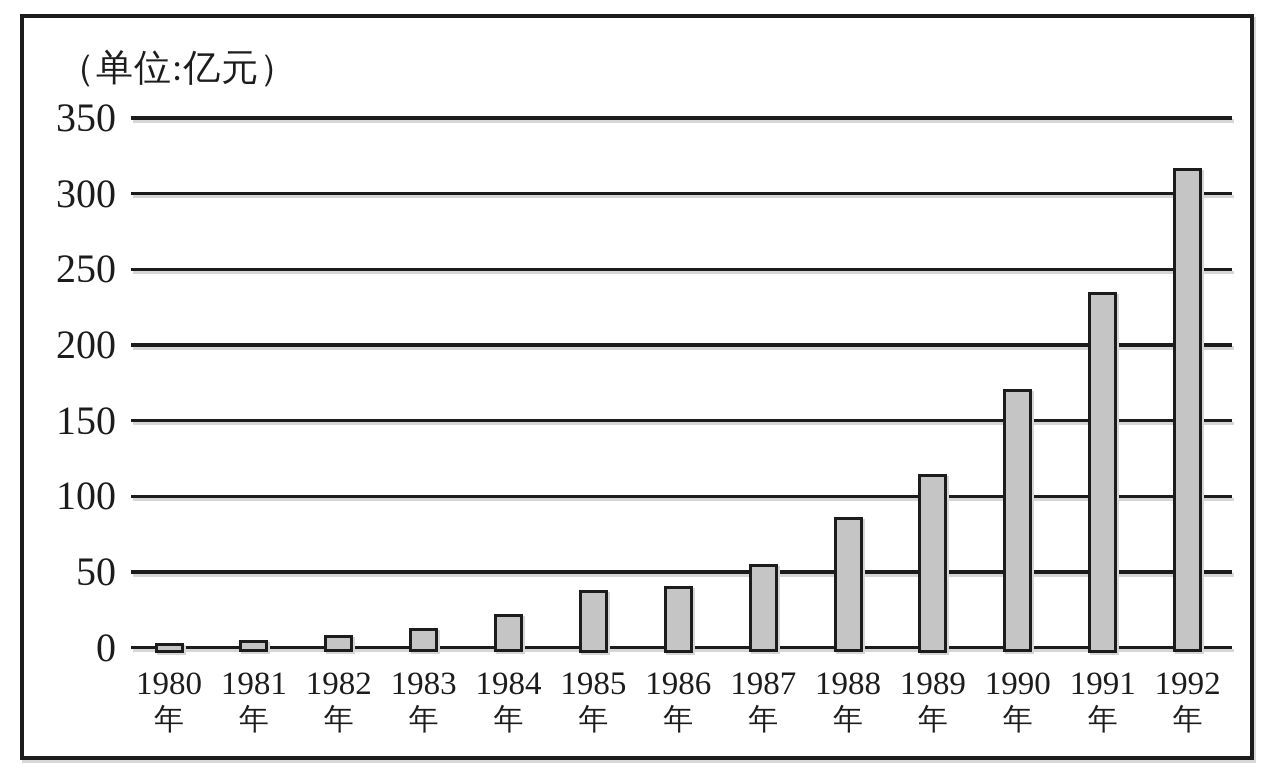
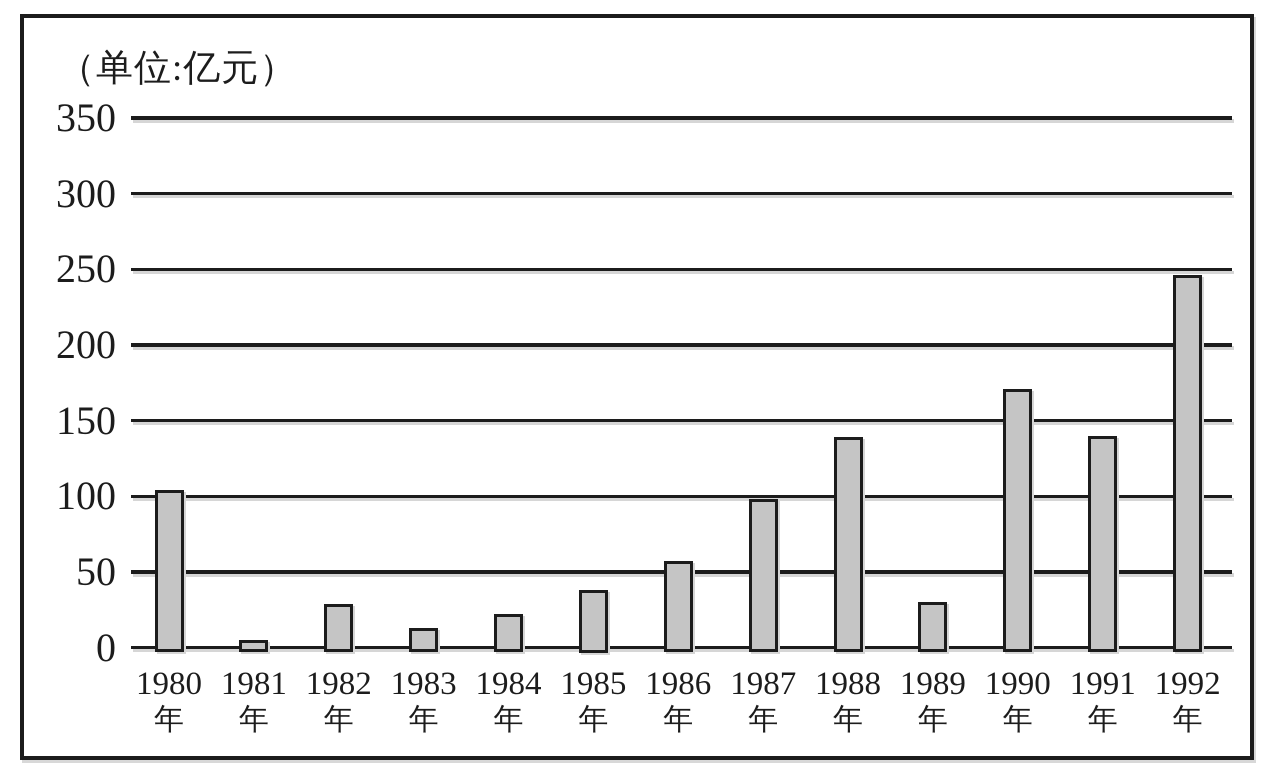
1980: 3 -> 104
1982: 8 -> 29
1986: 41 -> 57
1987: 55 -> 98
1988: 86 -> 139
1989: 115 -> 30
1991: 235 -> 140
1992: 317 -> 246
